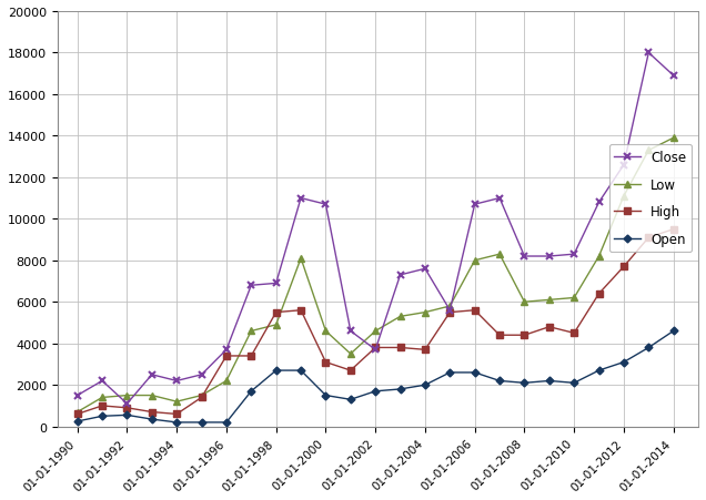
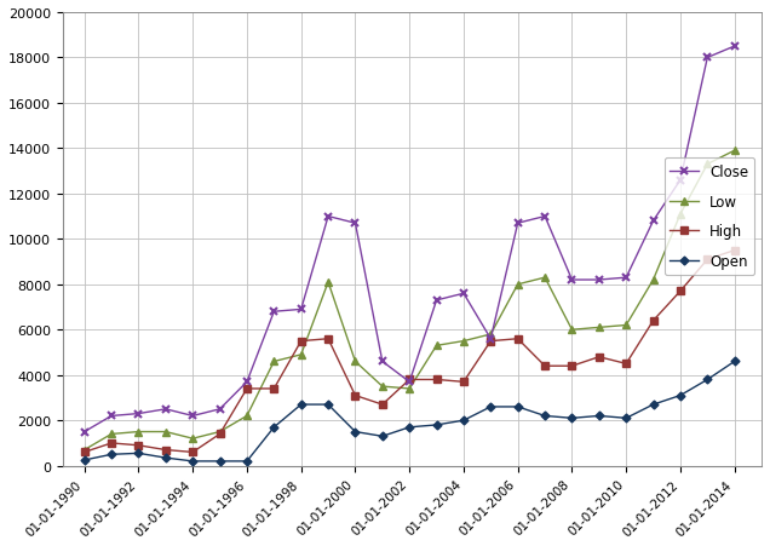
Close/01-01-1992: 1100 -> 2300
Low/01-01-2002: 4600 -> 3400
Close/01-01-2014: 16900 -> 18500
